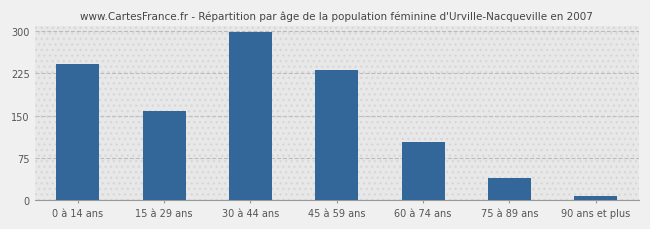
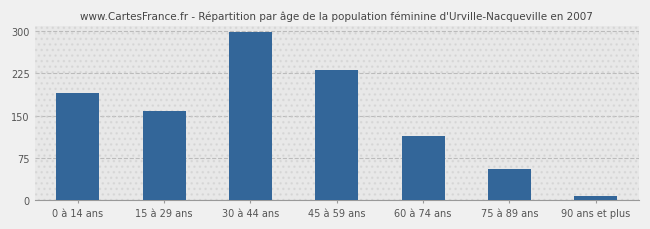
0 à 14 ans: 242 -> 190
60 à 74 ans: 103 -> 114
75 à 89 ans: 40 -> 56
